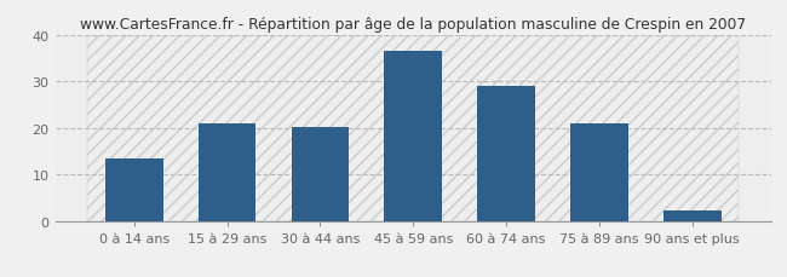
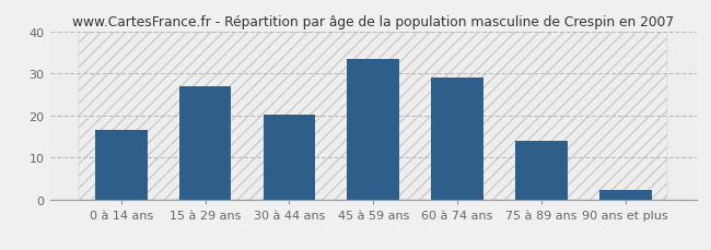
0 à 14 ans: 13.5 -> 16.5
15 à 29 ans: 21.0 -> 27.0
45 à 59 ans: 36.5 -> 33.5
75 à 89 ans: 21.0 -> 14.0
